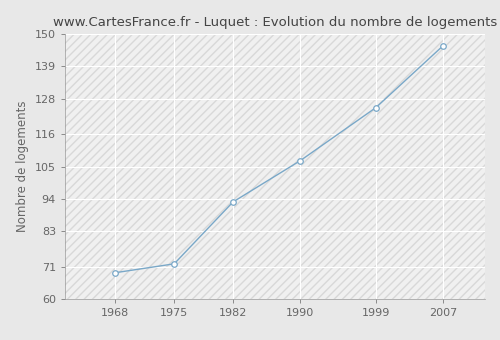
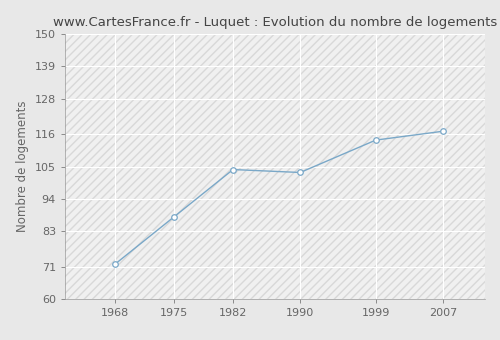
1968: 69 -> 72
1975: 72 -> 88
1982: 93 -> 104
1990: 107 -> 103
1999: 125 -> 114
2007: 146 -> 117
